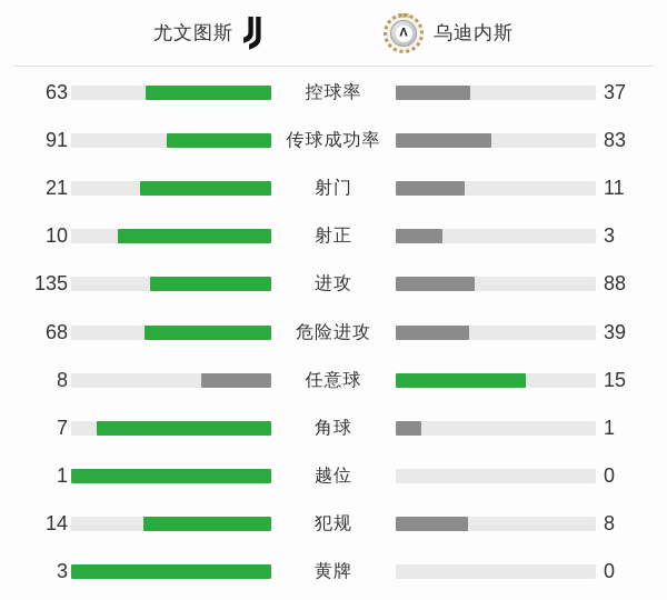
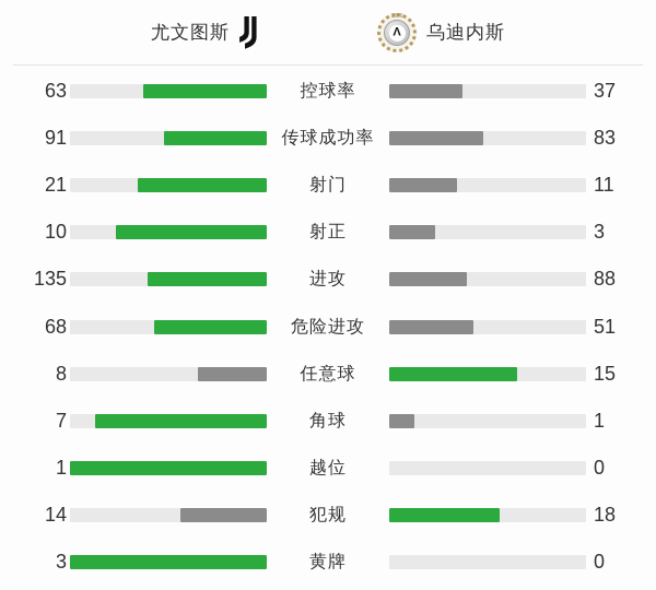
乌迪内斯/危险进攻: 39 -> 51
乌迪内斯/犯规: 8 -> 18
